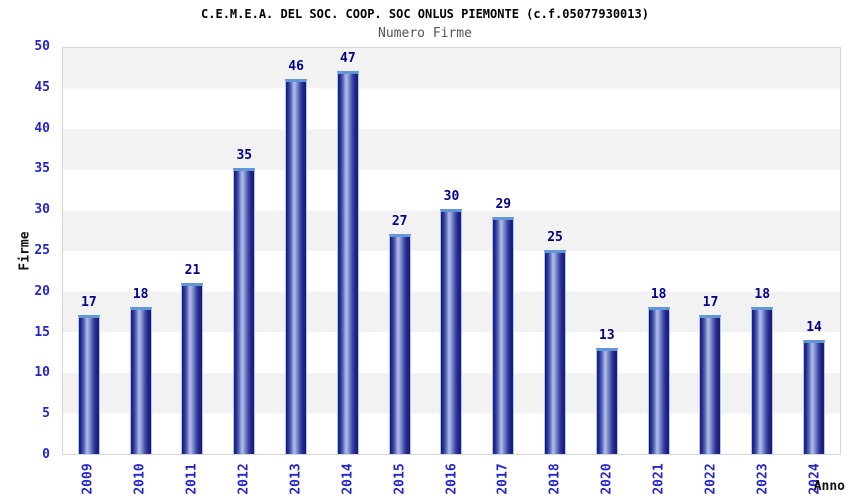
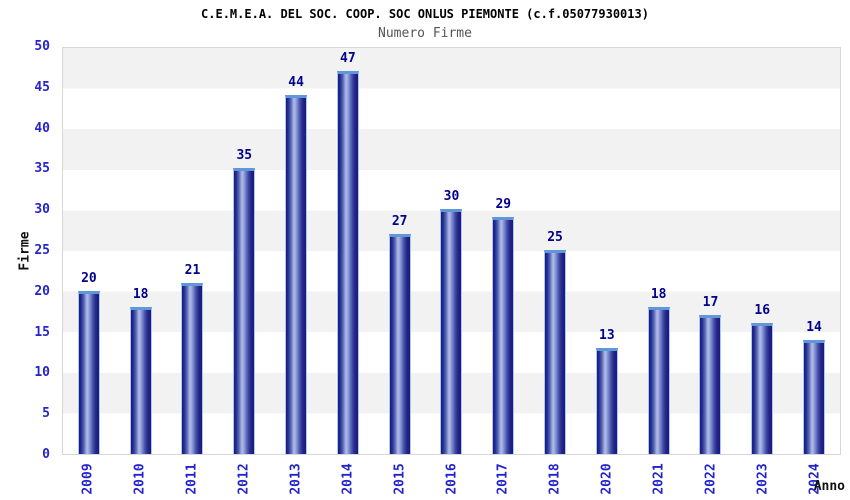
2009: 17 -> 20
2013: 46 -> 44
2023: 18 -> 16
